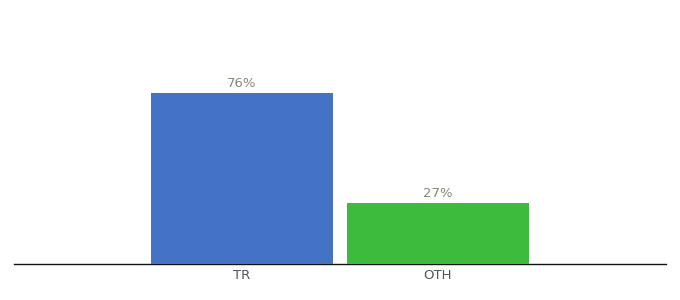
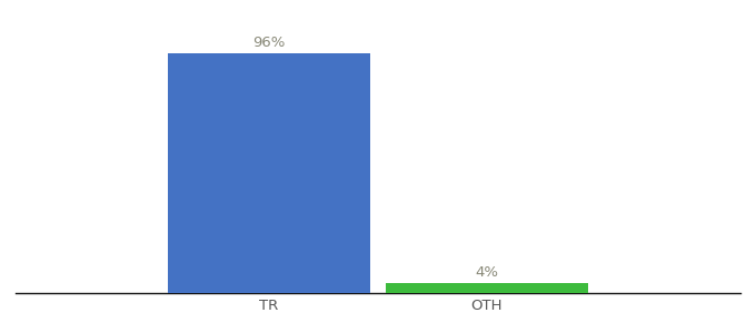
TR: 76% -> 96%
OTH: 27% -> 4%
